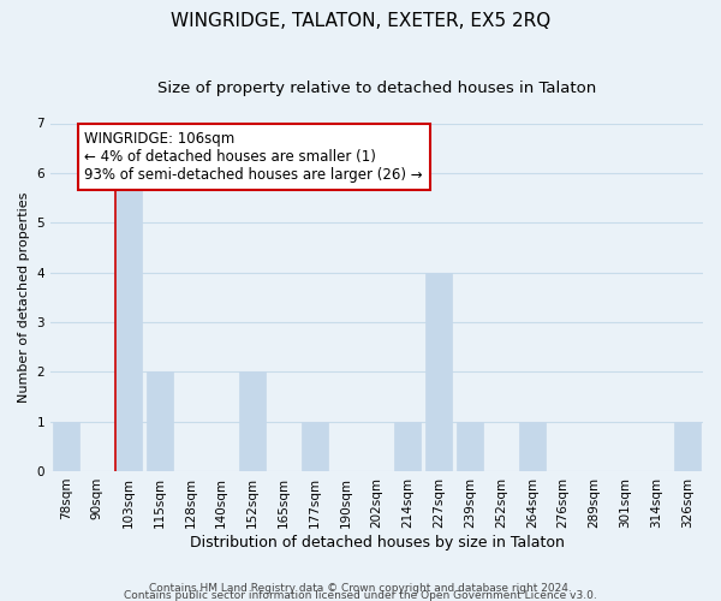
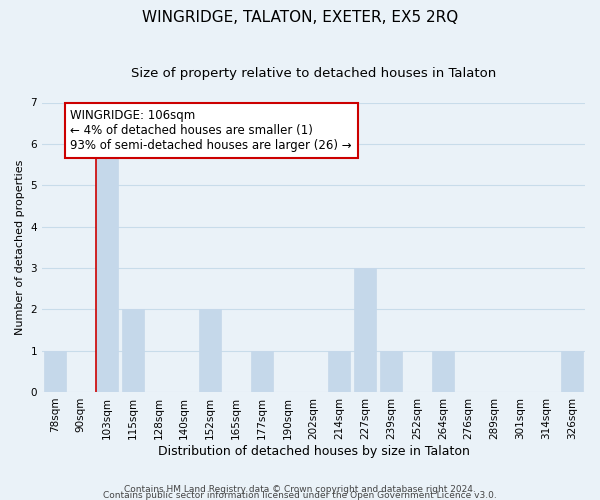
227sqm: 4 -> 3
